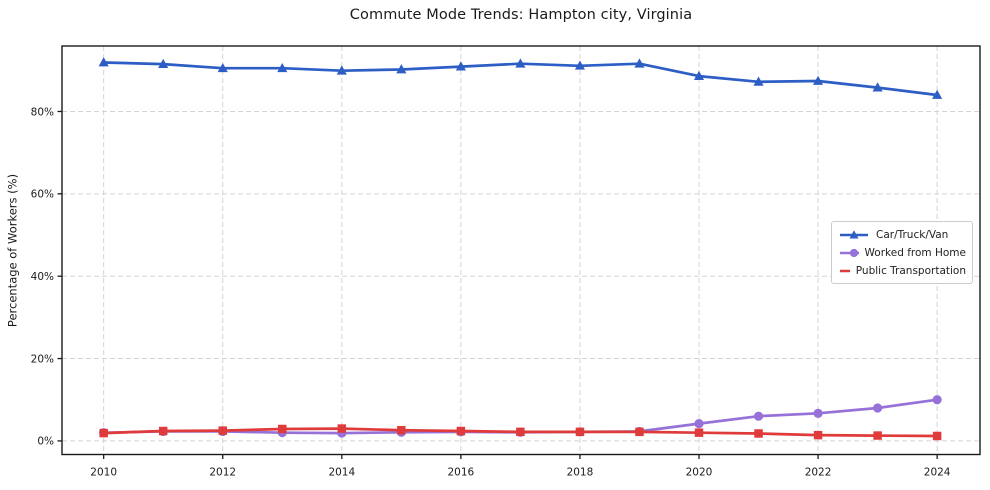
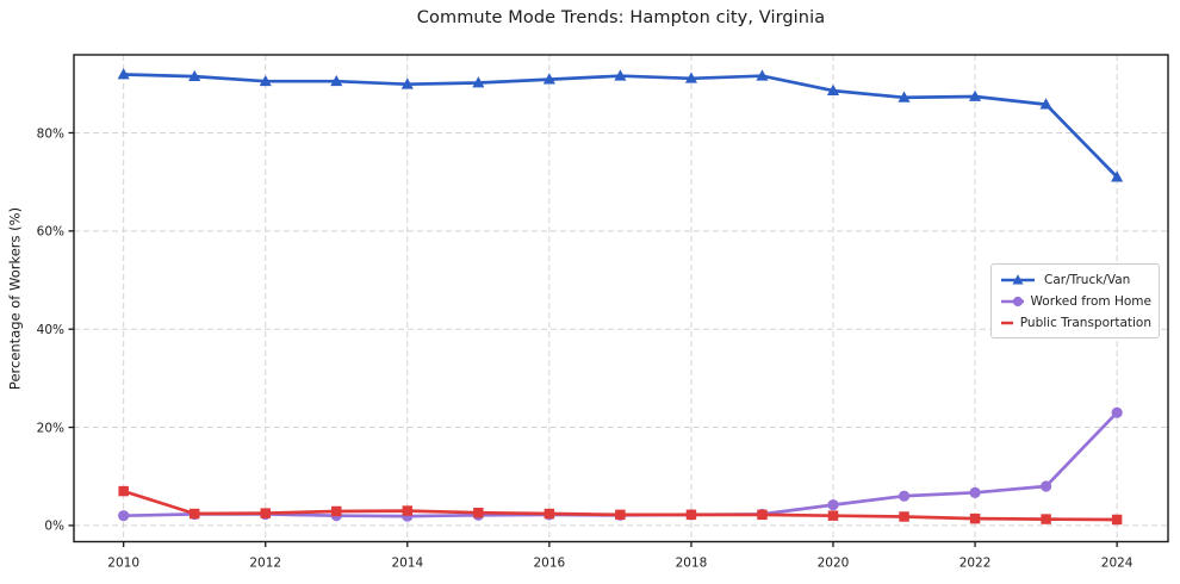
Public Transportation/2010: 2% -> 7%
Car/Truck/Van/2024: 84% -> 71%
Worked from Home/2024: 10% -> 23%
